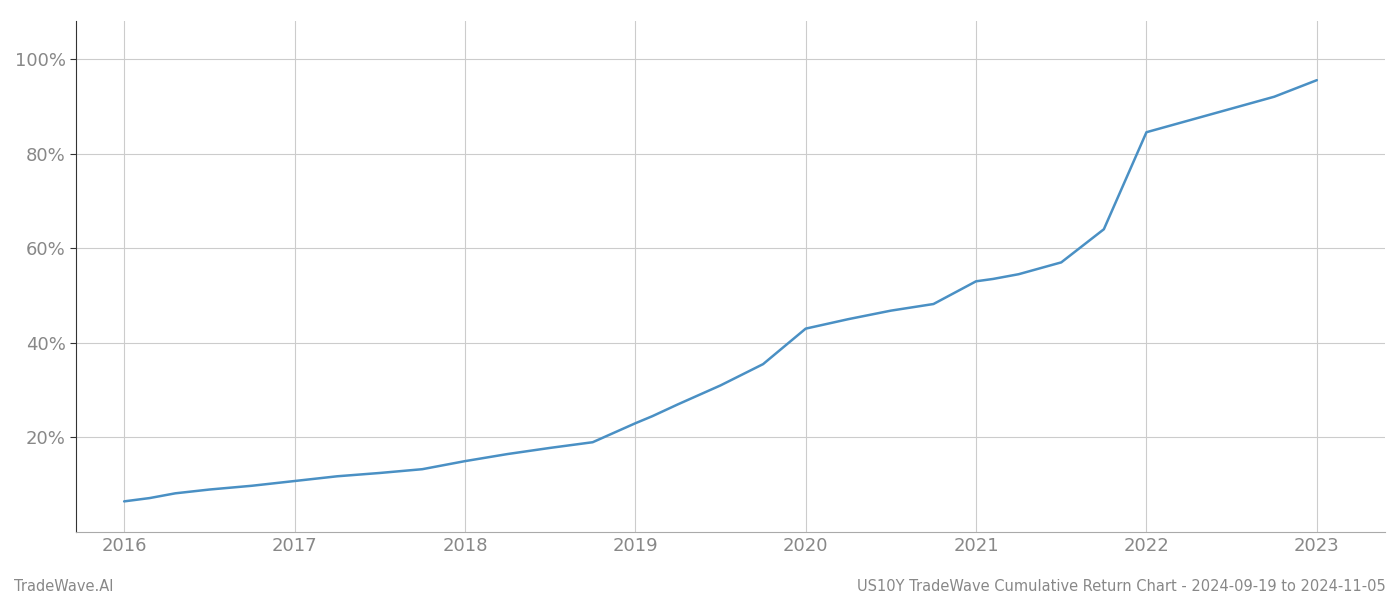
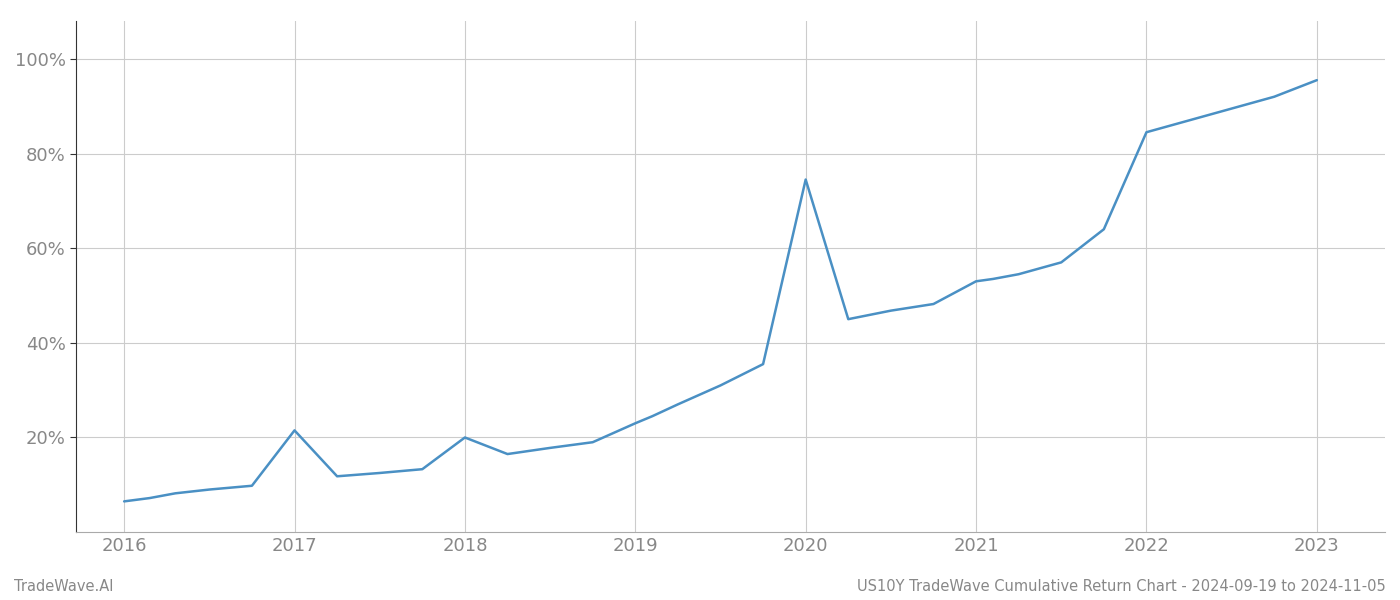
2017: 10.8% -> 21.5%
2018: 15.0% -> 20.0%
2020: 43.0% -> 74.5%
